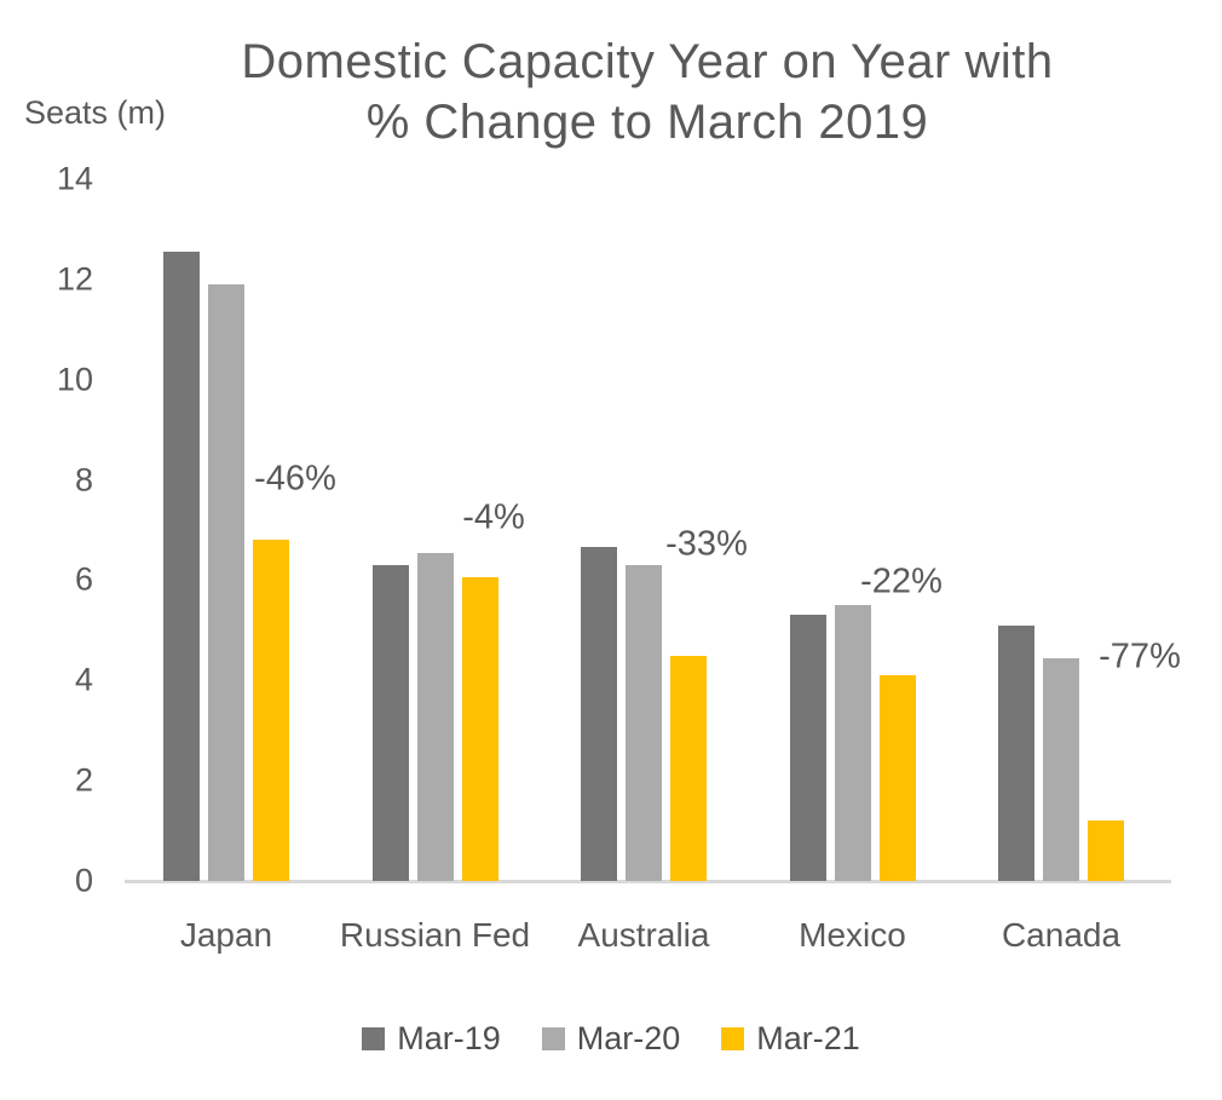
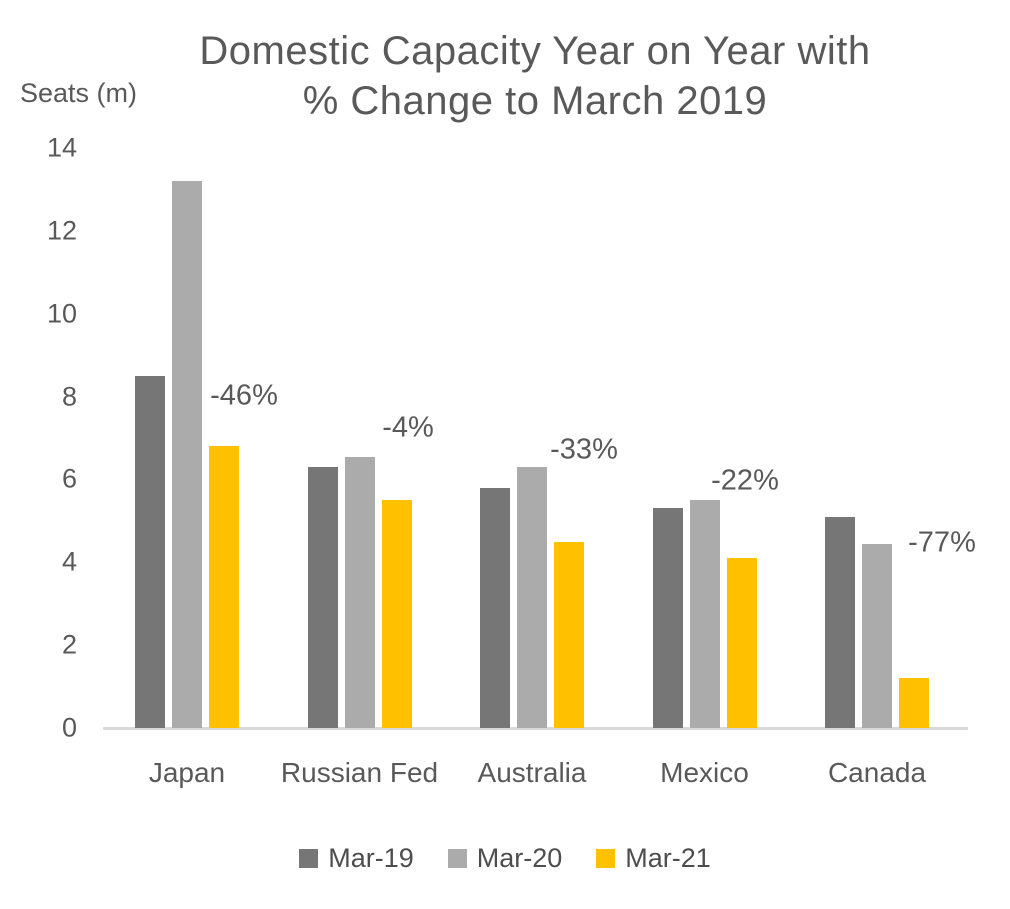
Mar-19/Japan: 12.6 -> 8.5
Mar-20/Japan: 11.9 -> 13.2
Mar-21/Russian Fed: 6.0 -> 5.5
Mar-19/Australia: 6.7 -> 5.8
